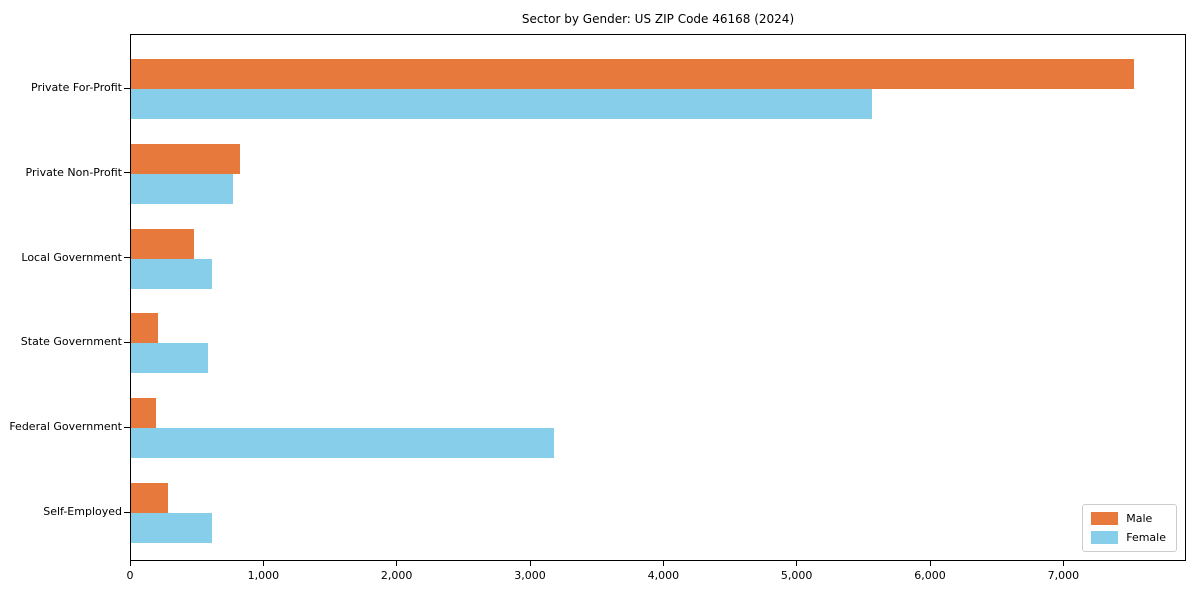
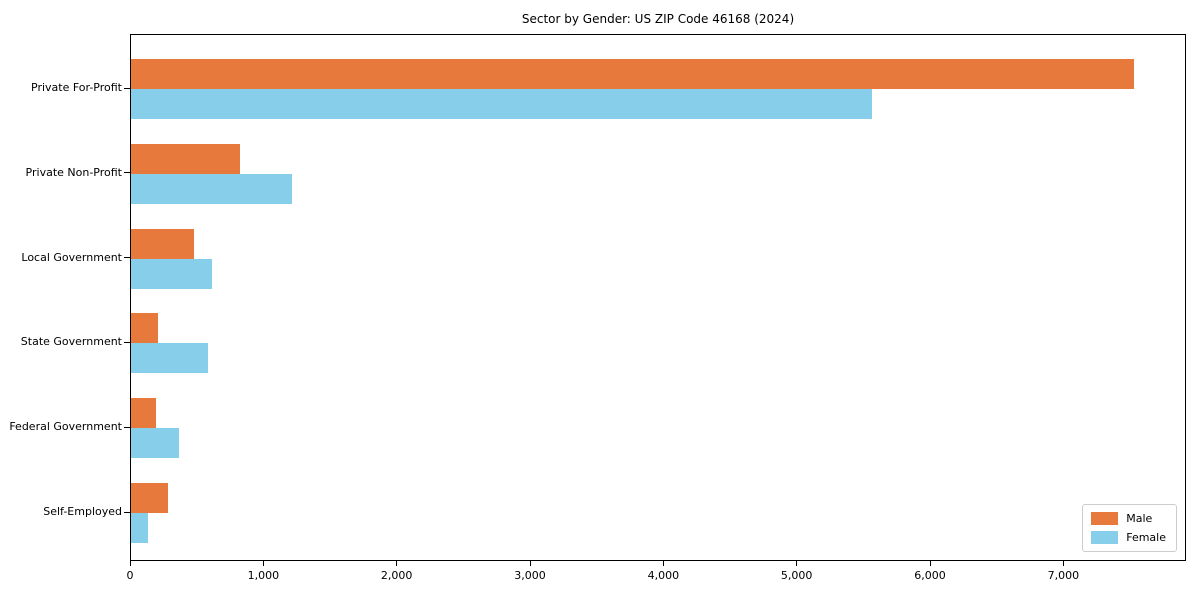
Female/Private Non-Profit: 770 -> 1210
Female/Federal Government: 3180 -> 360
Female/Self-Employed: 610 -> 130
